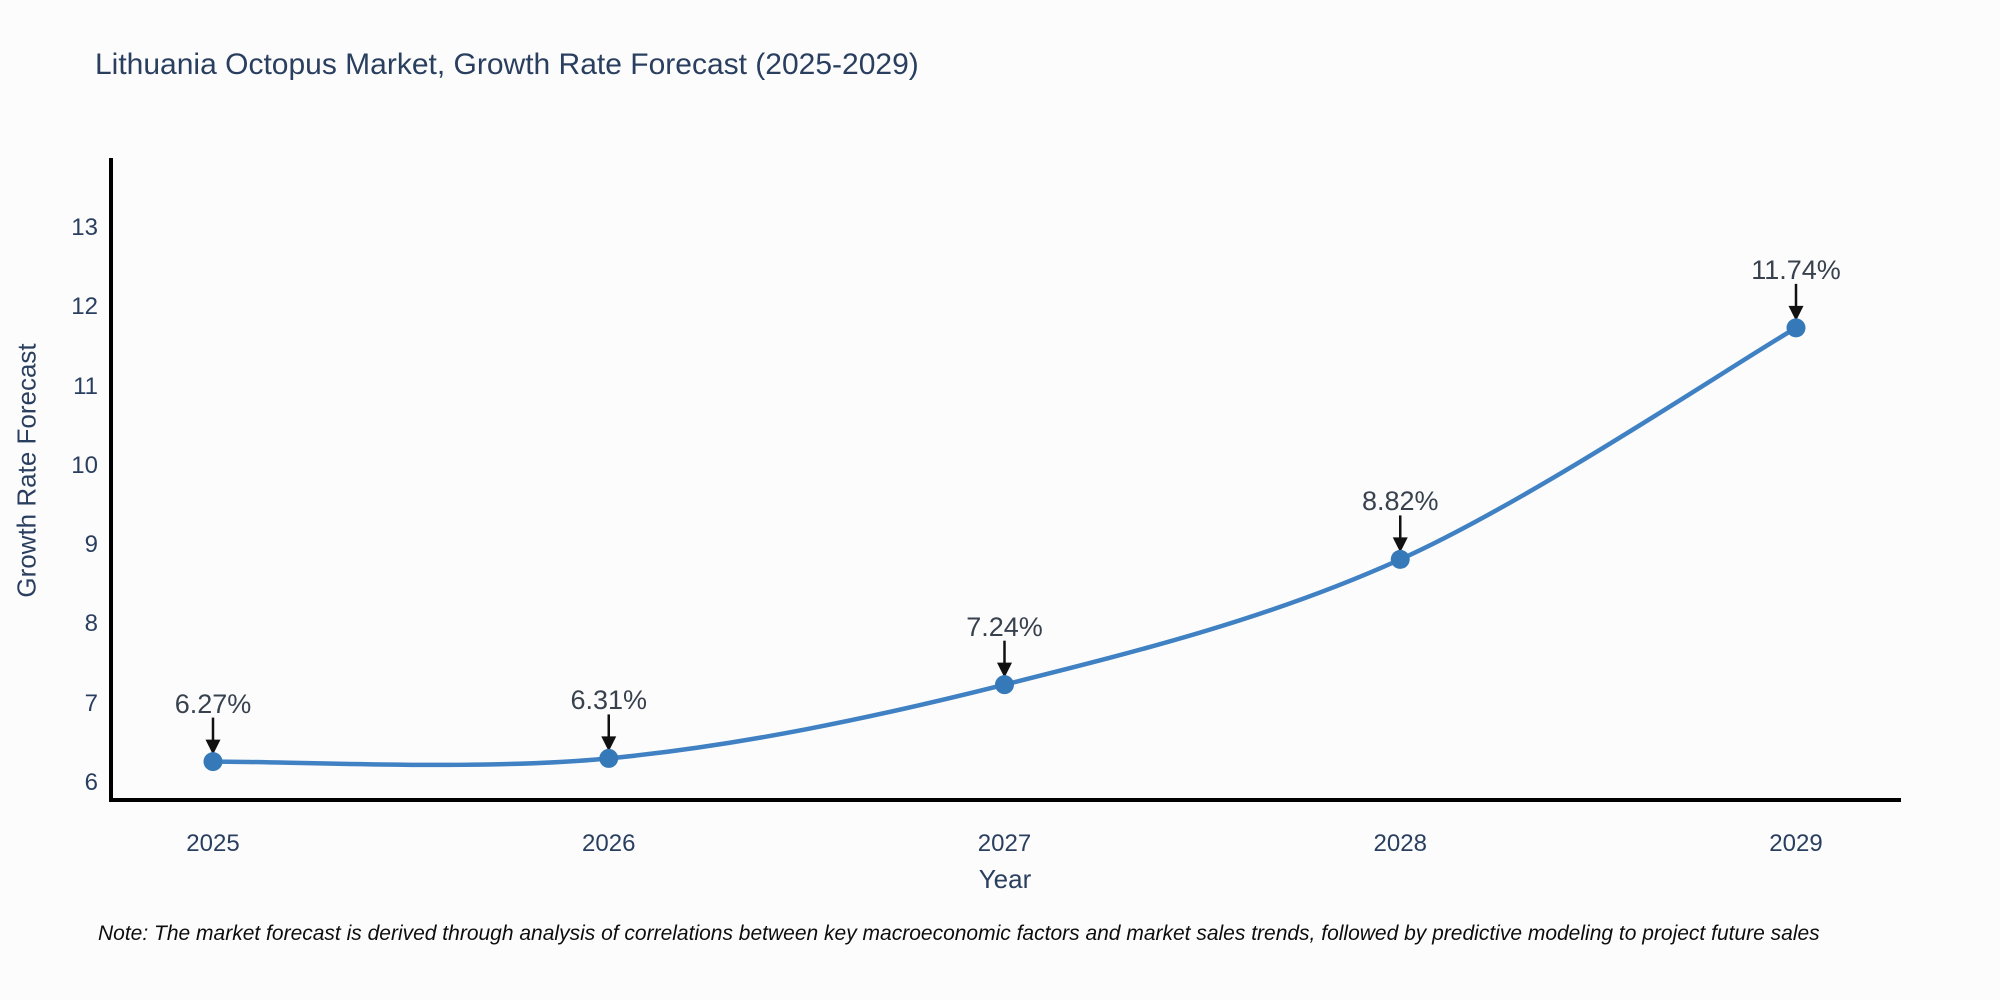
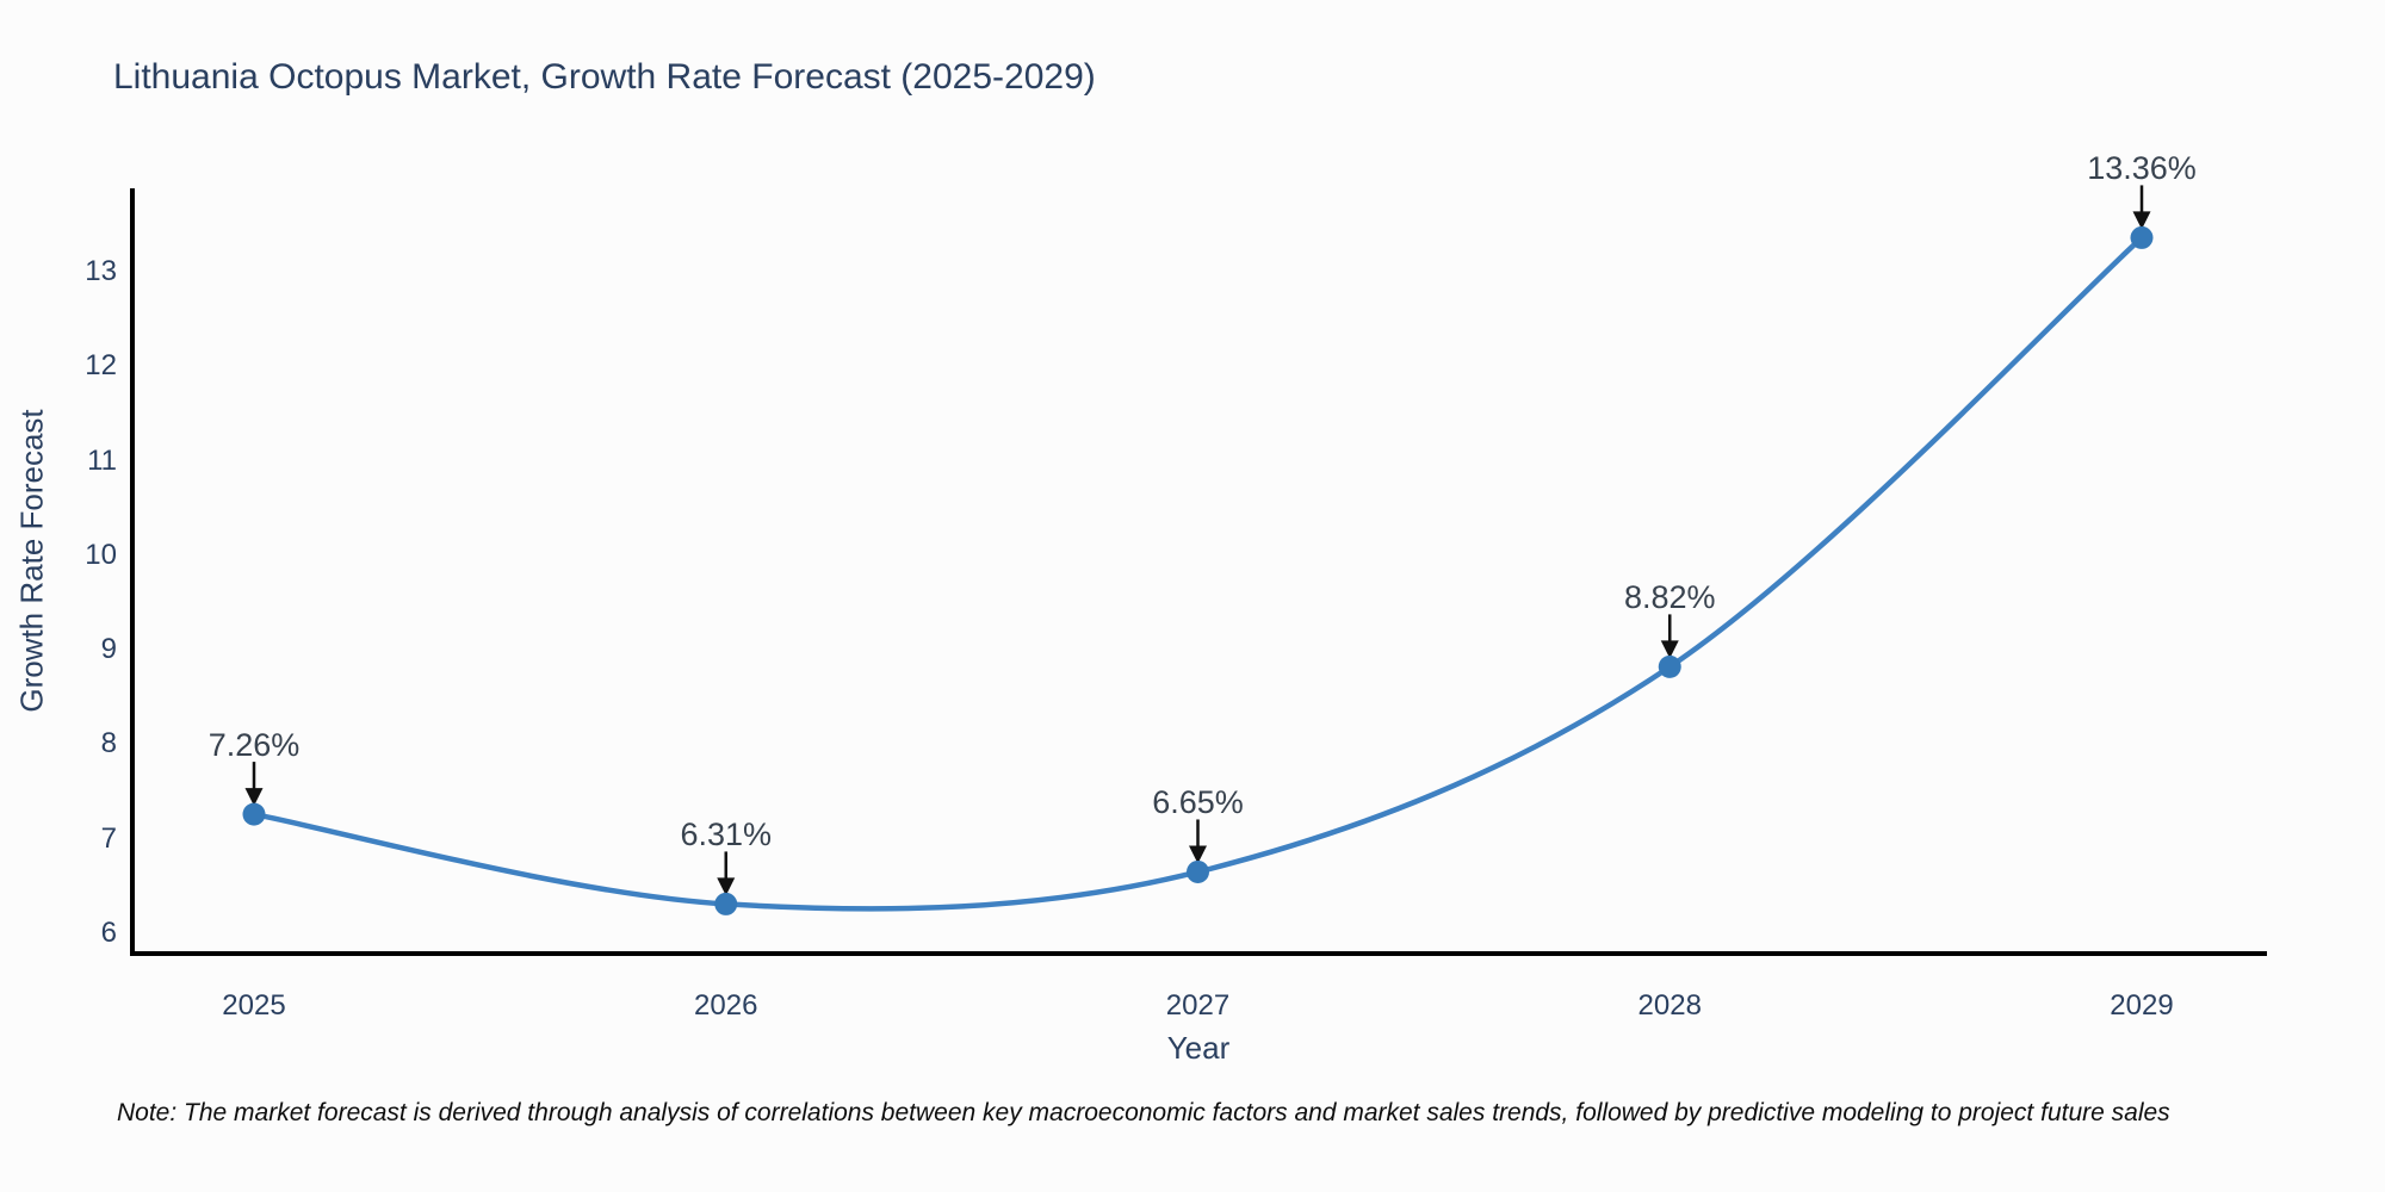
2025: 6.27% -> 7.26%
2027: 7.24% -> 6.65%
2029: 11.74% -> 13.36%
